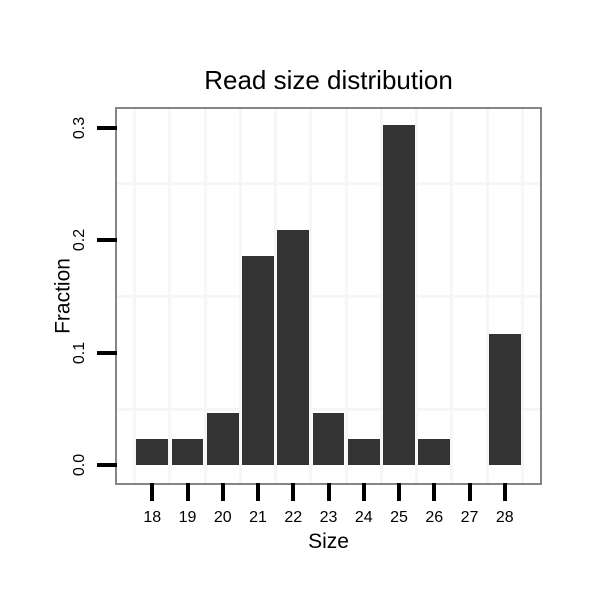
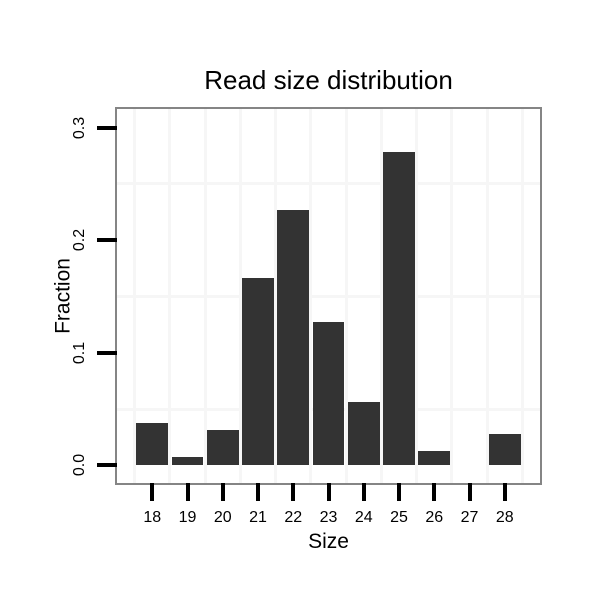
18: 0.023 -> 0.038
19: 0.023 -> 0.007
20: 0.046 -> 0.031
21: 0.186 -> 0.166
22: 0.209 -> 0.227
23: 0.046 -> 0.127
24: 0.023 -> 0.056
25: 0.302 -> 0.278
26: 0.023 -> 0.013
28: 0.116 -> 0.028
